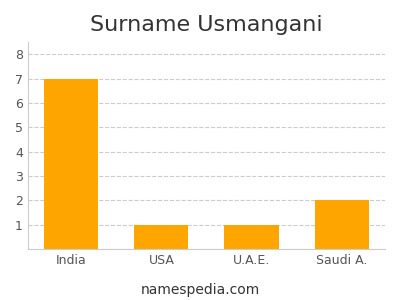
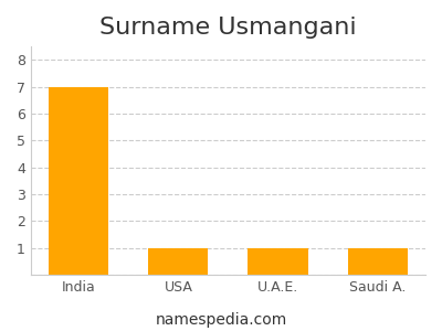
Saudi A.: 2 -> 1
